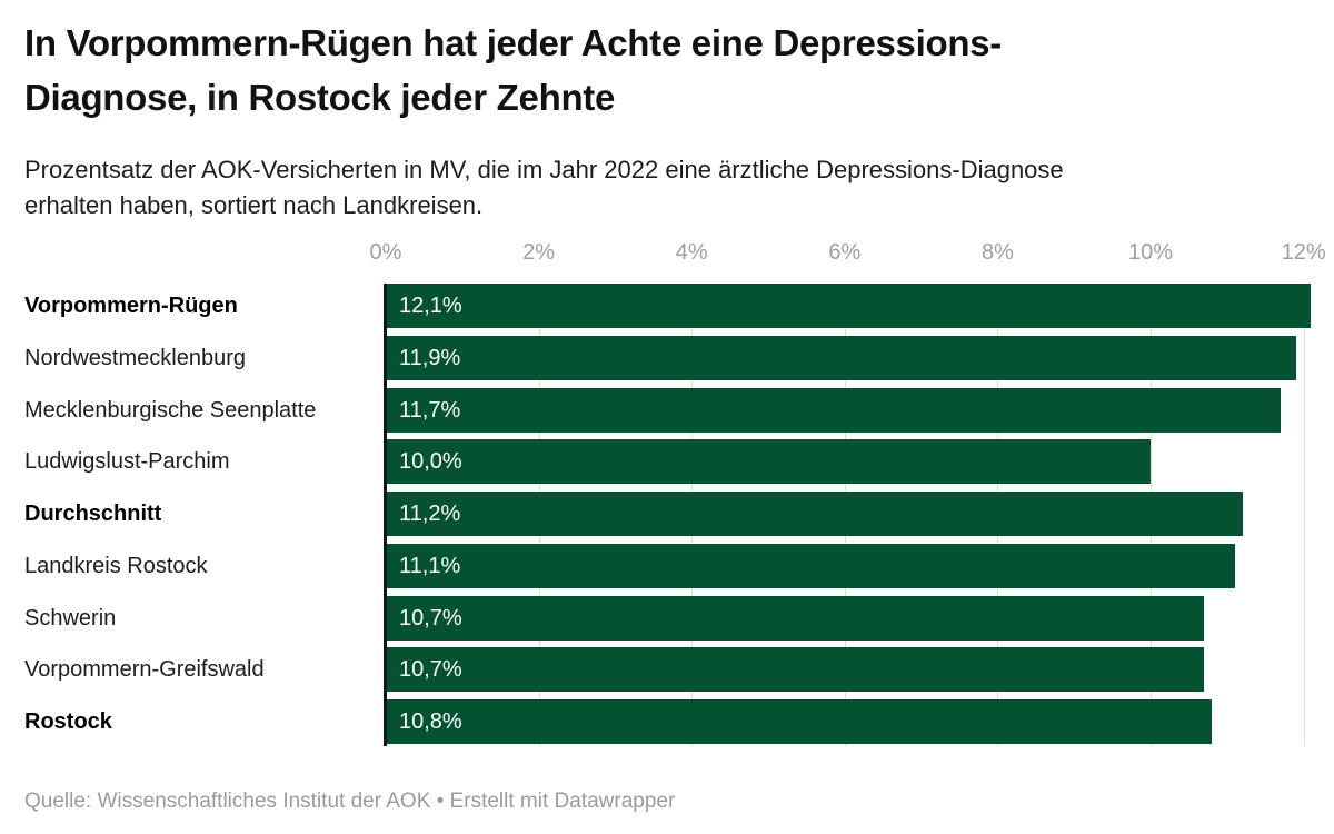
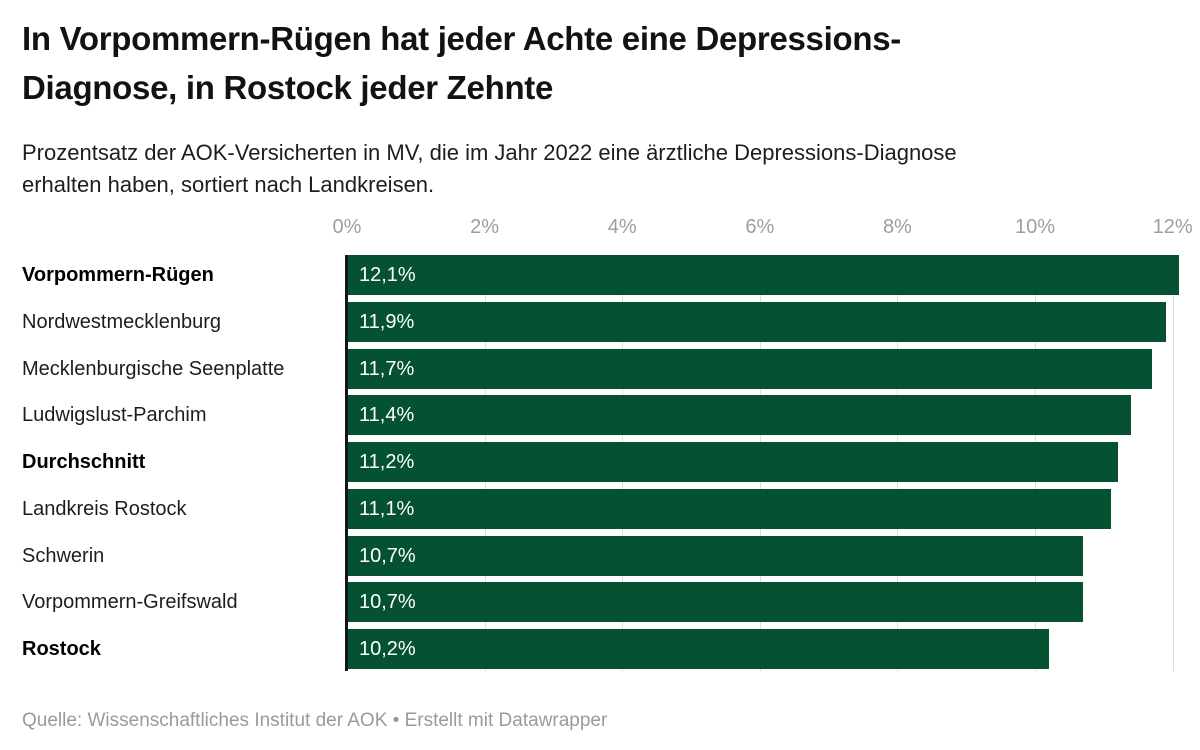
Ludwigslust-Parchim: 10,0% -> 11,4%
Rostock: 10,8% -> 10,2%
